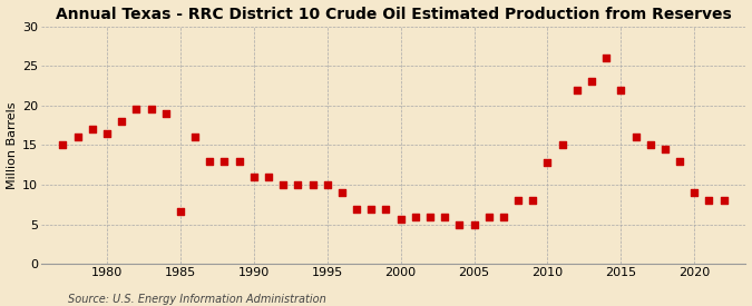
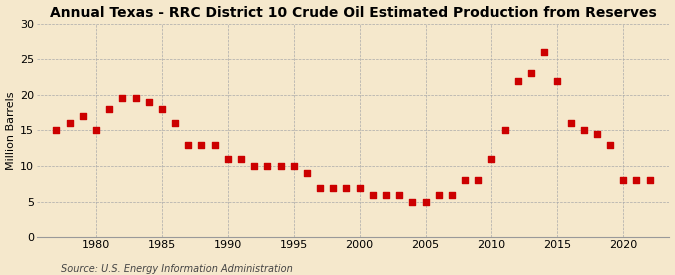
1980: 16.4 -> 15.0
1985: 6.6 -> 18.0
2000: 5.6 -> 7.0
2010: 12.8 -> 11.0
2020: 9.0 -> 8.0
